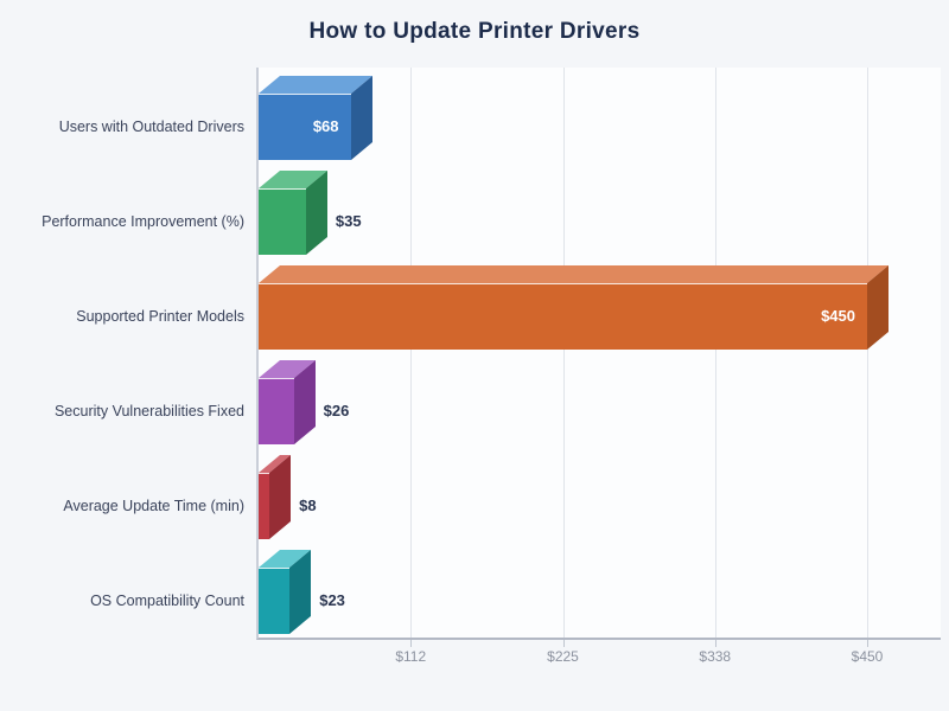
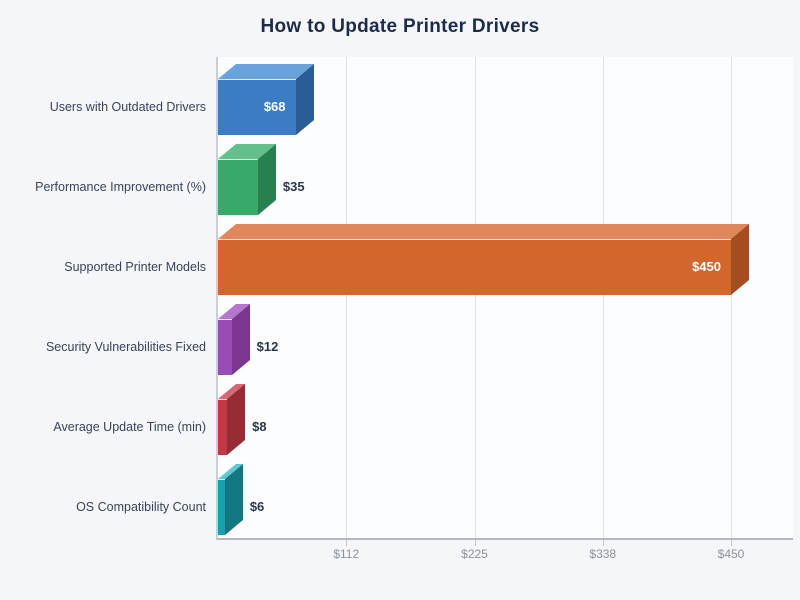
Security Vulnerabilities Fixed: $26 -> $12
OS Compatibility Count: $23 -> $6
